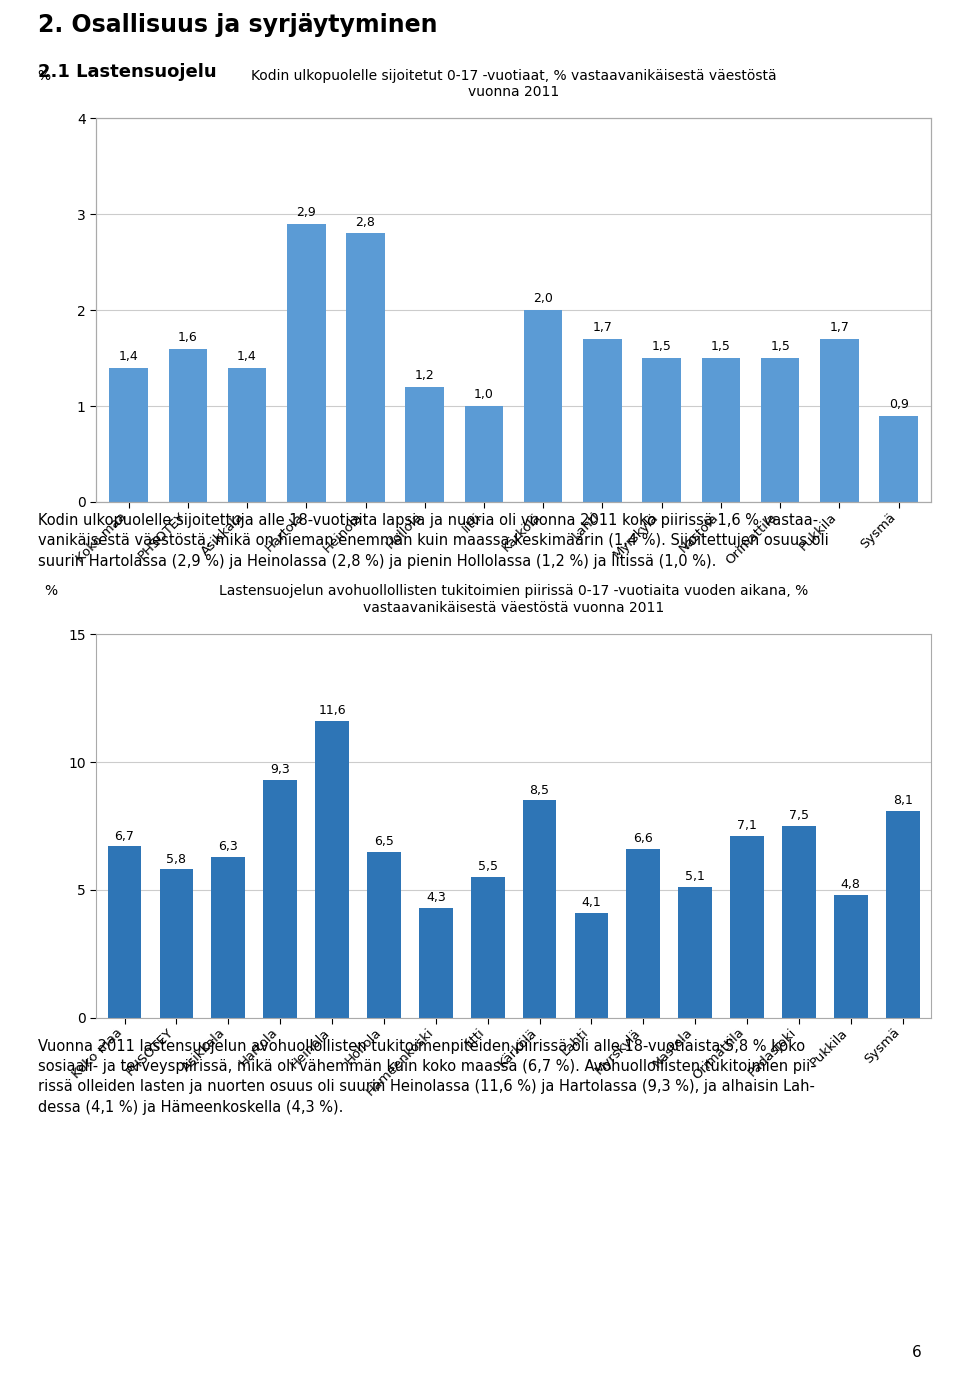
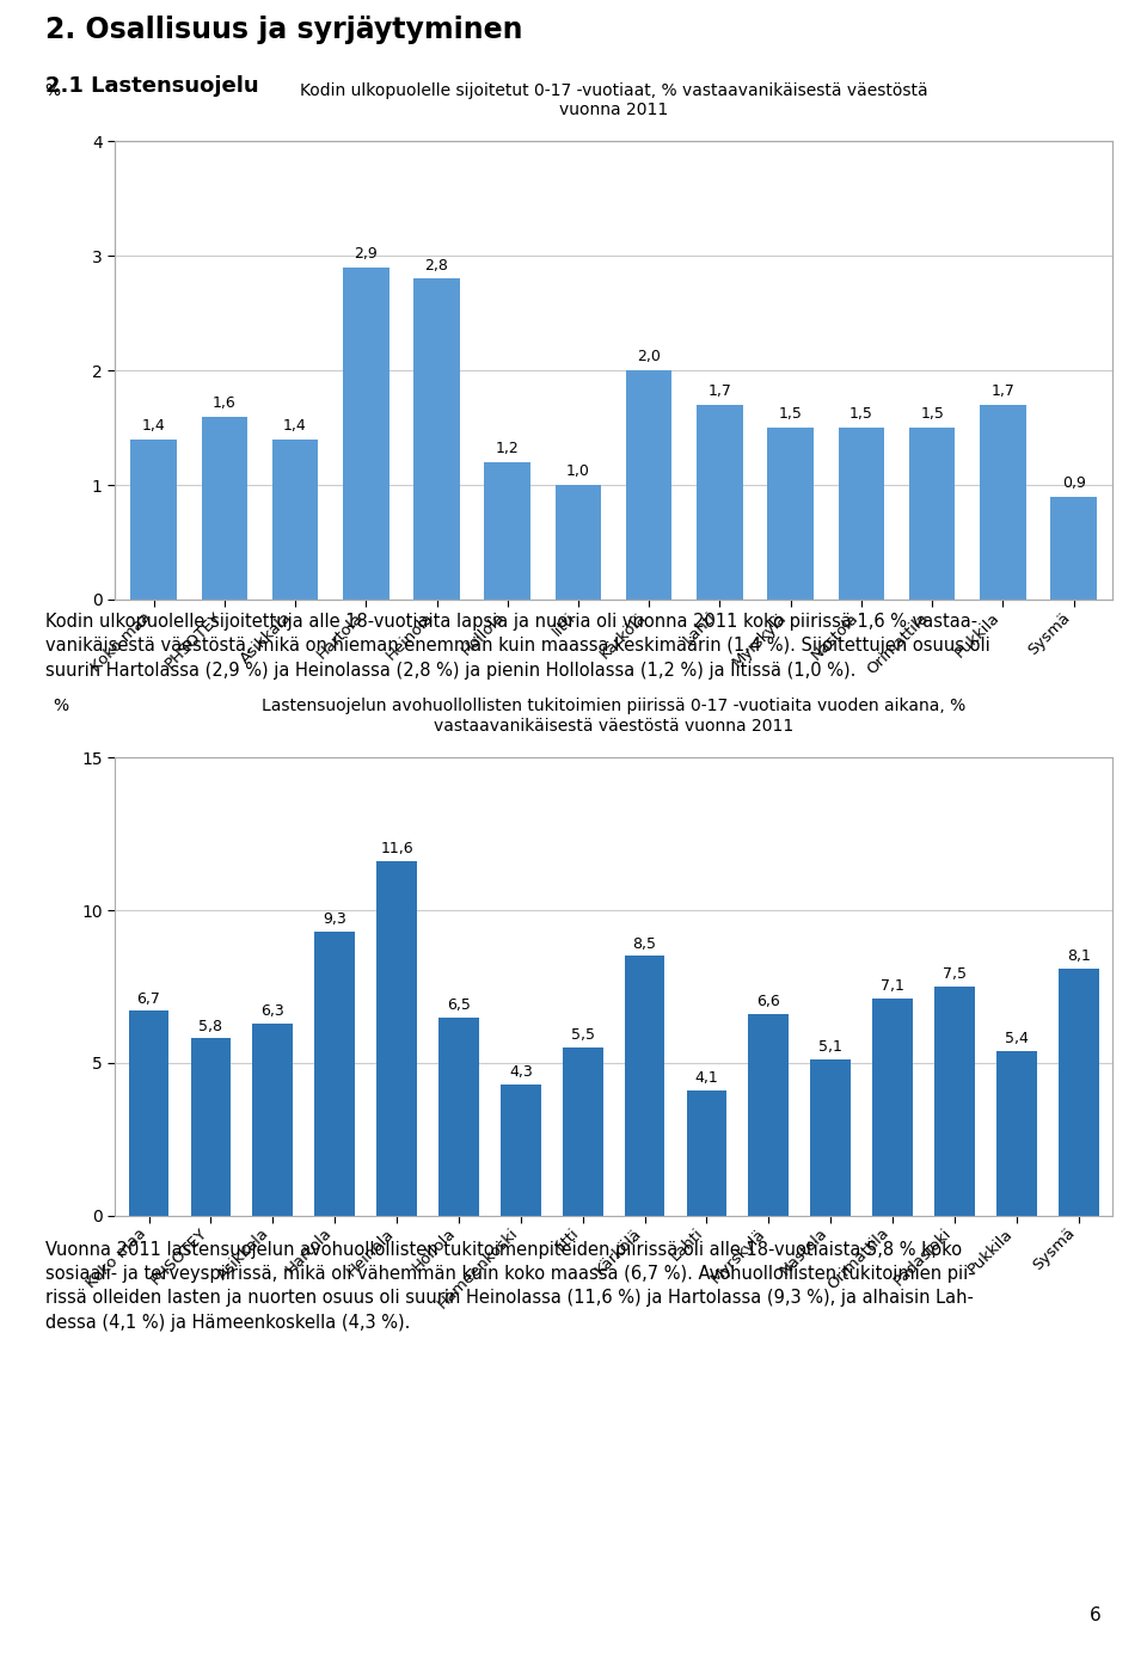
Pukkila: 4,8 -> 5,4
